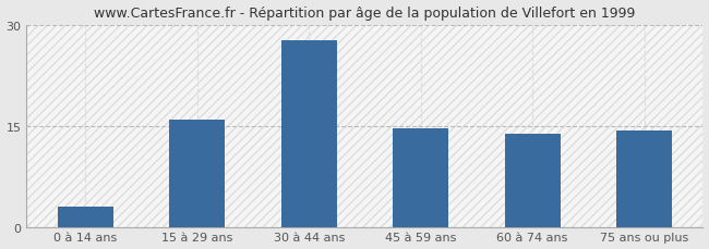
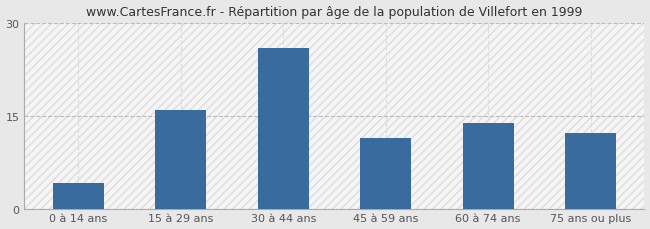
0 à 14 ans: 3.0 -> 4.2
30 à 44 ans: 27.8 -> 26.0
45 à 59 ans: 14.7 -> 11.4
75 ans ou plus: 14.3 -> 12.2
